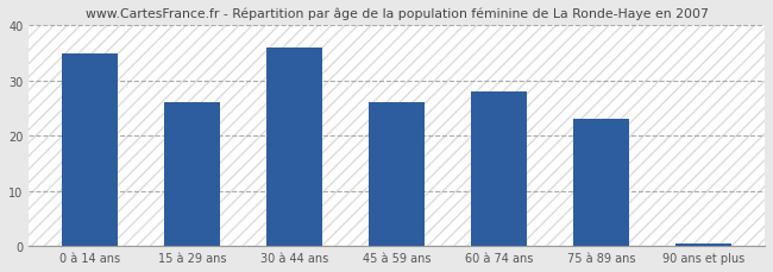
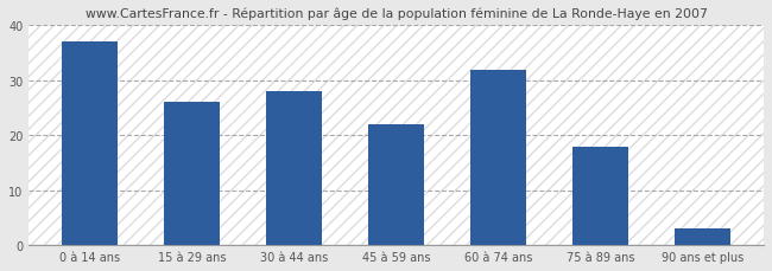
0 à 14 ans: 35.0 -> 37.0
30 à 44 ans: 36.0 -> 28.0
45 à 59 ans: 26.0 -> 22.0
60 à 74 ans: 28.0 -> 32.0
75 à 89 ans: 23.0 -> 18.0
90 ans et plus: 0.5 -> 3.0
